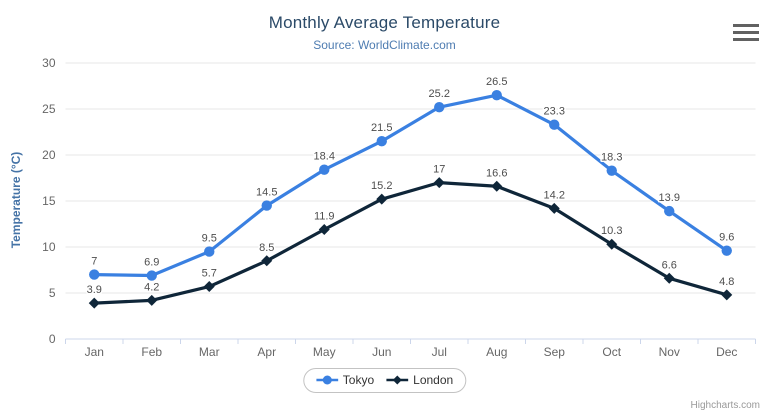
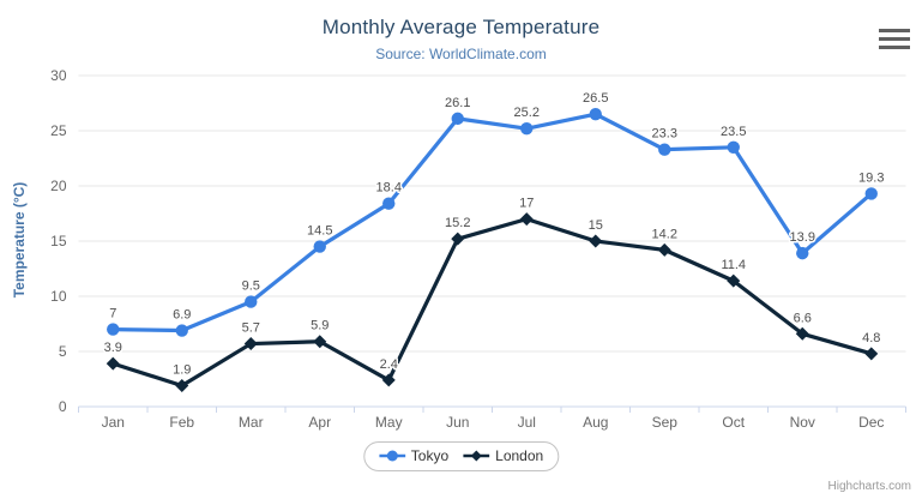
London/Feb: 4.2 -> 1.9
London/Apr: 8.5 -> 5.9
London/May: 11.9 -> 2.4
Tokyo/Jun: 21.5 -> 26.1
London/Aug: 16.6 -> 15
Tokyo/Oct: 18.3 -> 23.5
London/Oct: 10.3 -> 11.4
Tokyo/Dec: 9.6 -> 19.3
